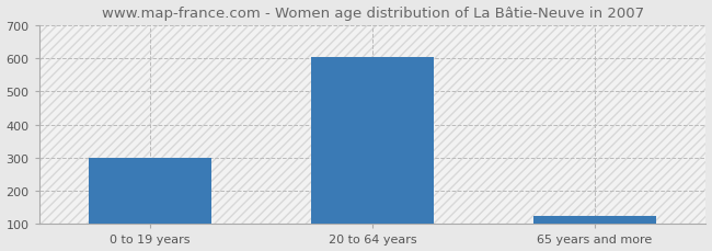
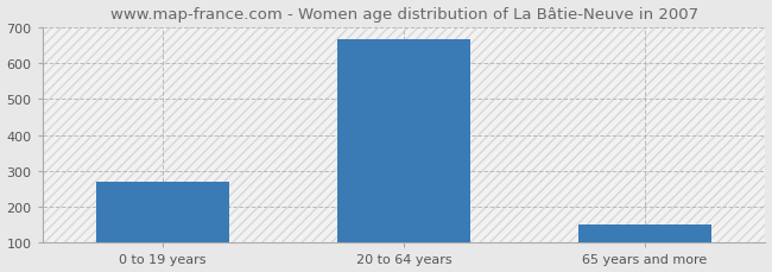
0 to 19 years: 300 -> 270
20 to 64 years: 604 -> 665
65 years and more: 123 -> 150
